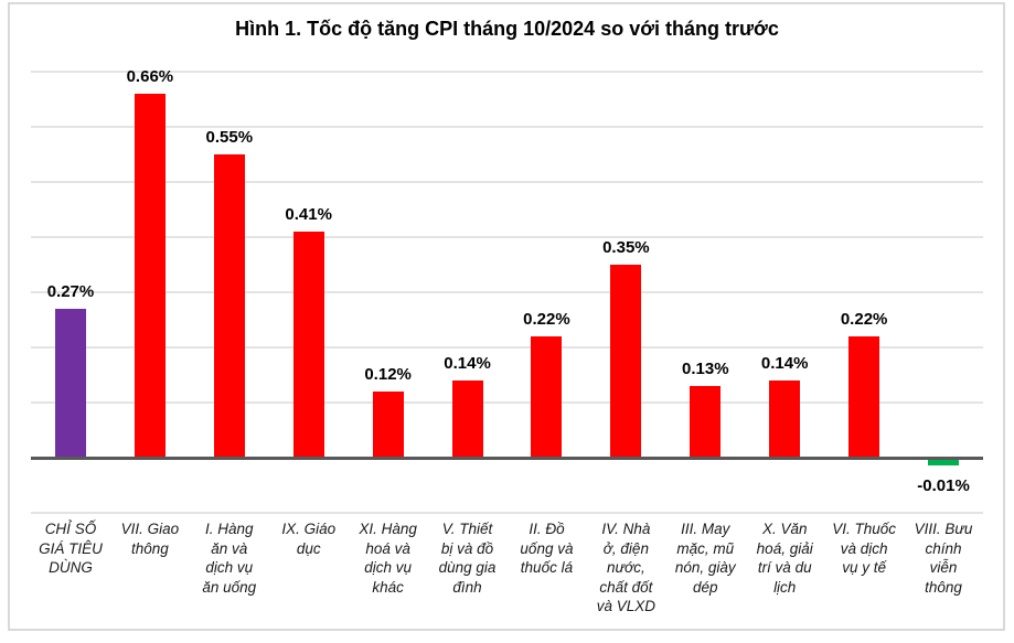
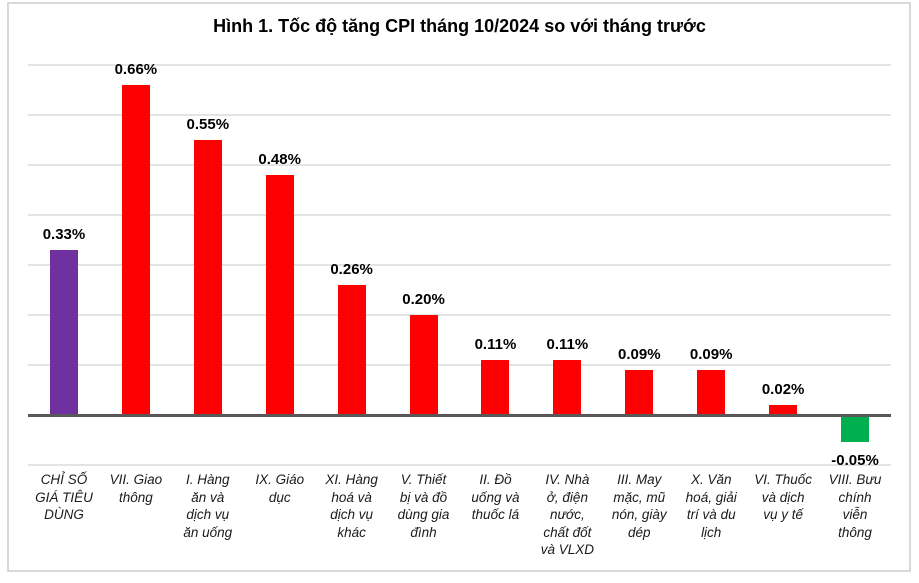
CHỈ SỐ GIÁ TIÊU DÙNG: 0.27% -> 0.33%
IX. Giáo dục: 0.41% -> 0.48%
XI. Hàng hoá và dịch vụ khác: 0.12% -> 0.26%
V. Thiết bị và đồ dùng gia đình: 0.14% -> 0.20%
II. Đồ uống và thuốc lá: 0.22% -> 0.11%
IV. Nhà ở, điện nước, chất đốt và VLXD: 0.35% -> 0.11%
III. May mặc, mũ nón, giày dép: 0.13% -> 0.09%
X. Văn hoá, giải trí và du lịch: 0.14% -> 0.09%
VI. Thuốc và dịch vụ y tế: 0.22% -> 0.02%
VIII. Bưu chính viễn thông: -0.01% -> -0.05%
